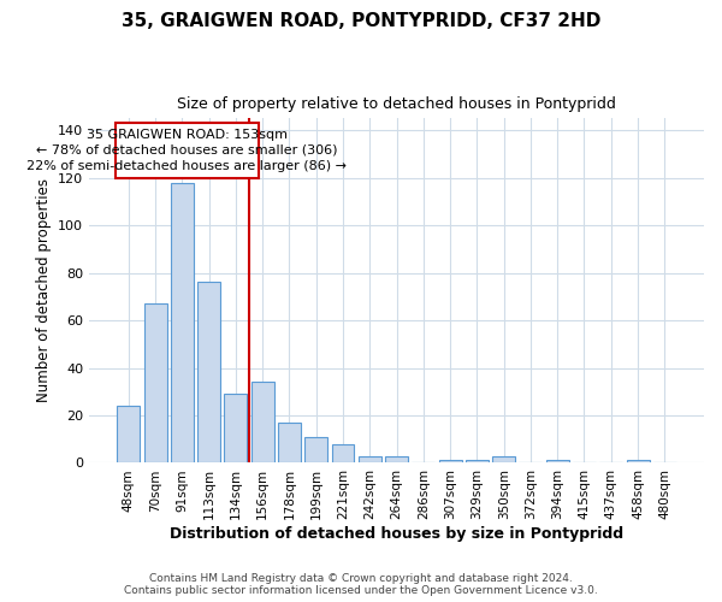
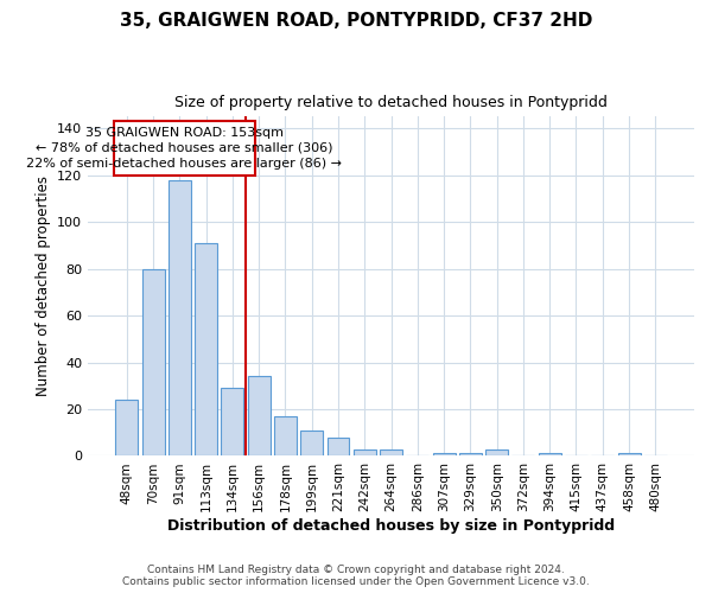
70sqm: 67 -> 80
113sqm: 76 -> 91
